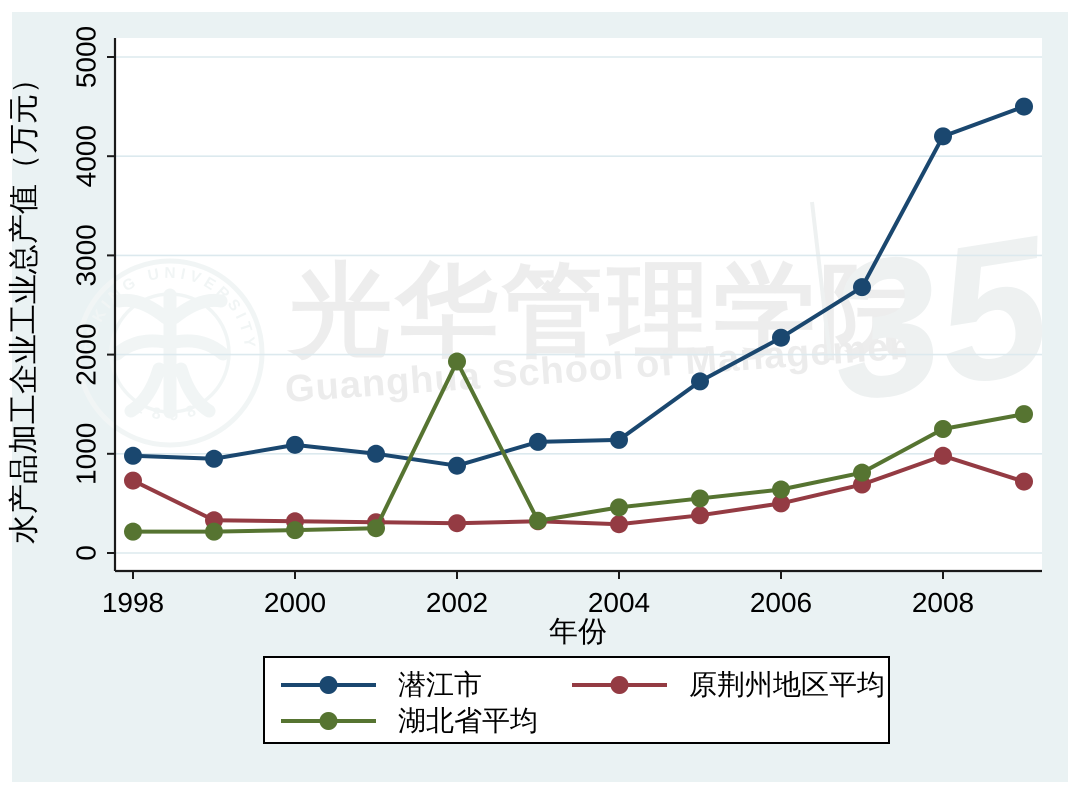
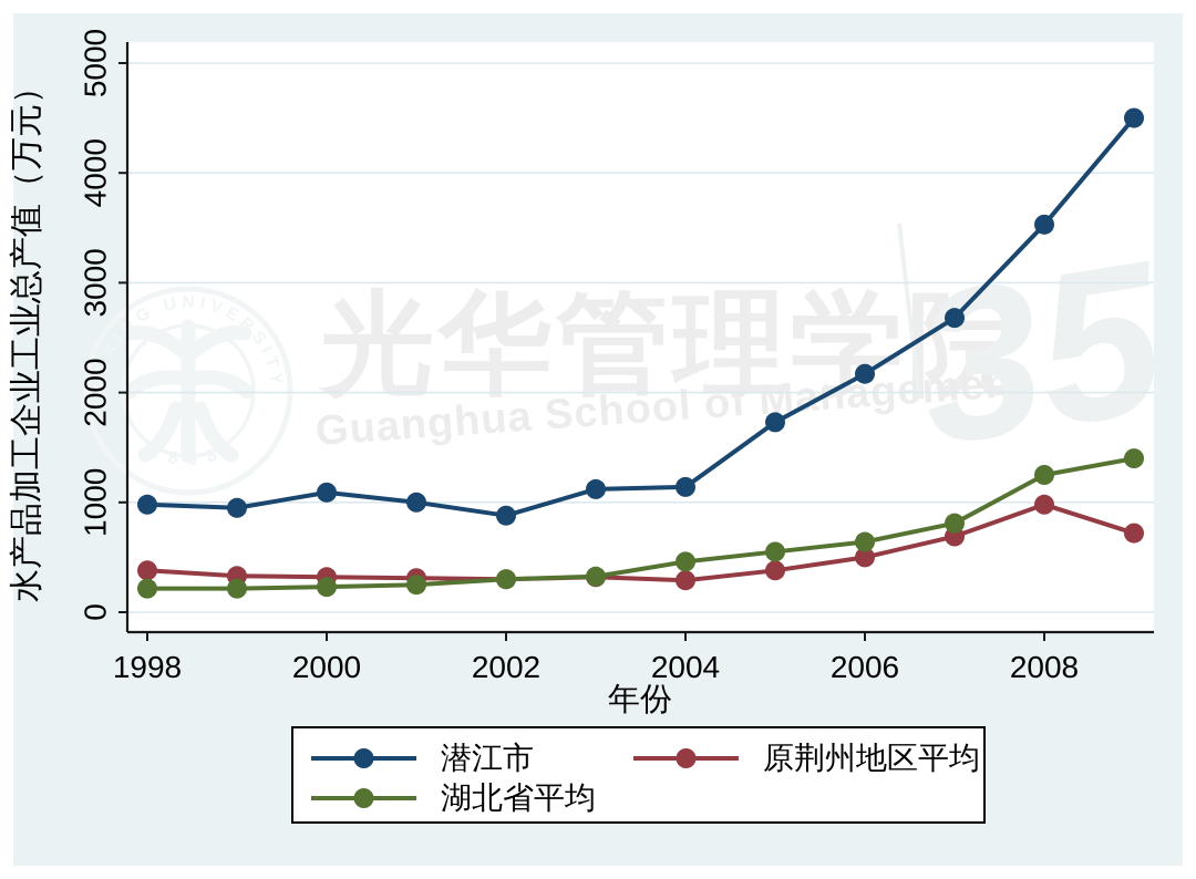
原荆州地区平均/1998: 730 -> 380
湖北省平均/2002: 1930 -> 300
潜江市/2008: 4200 -> 3530
